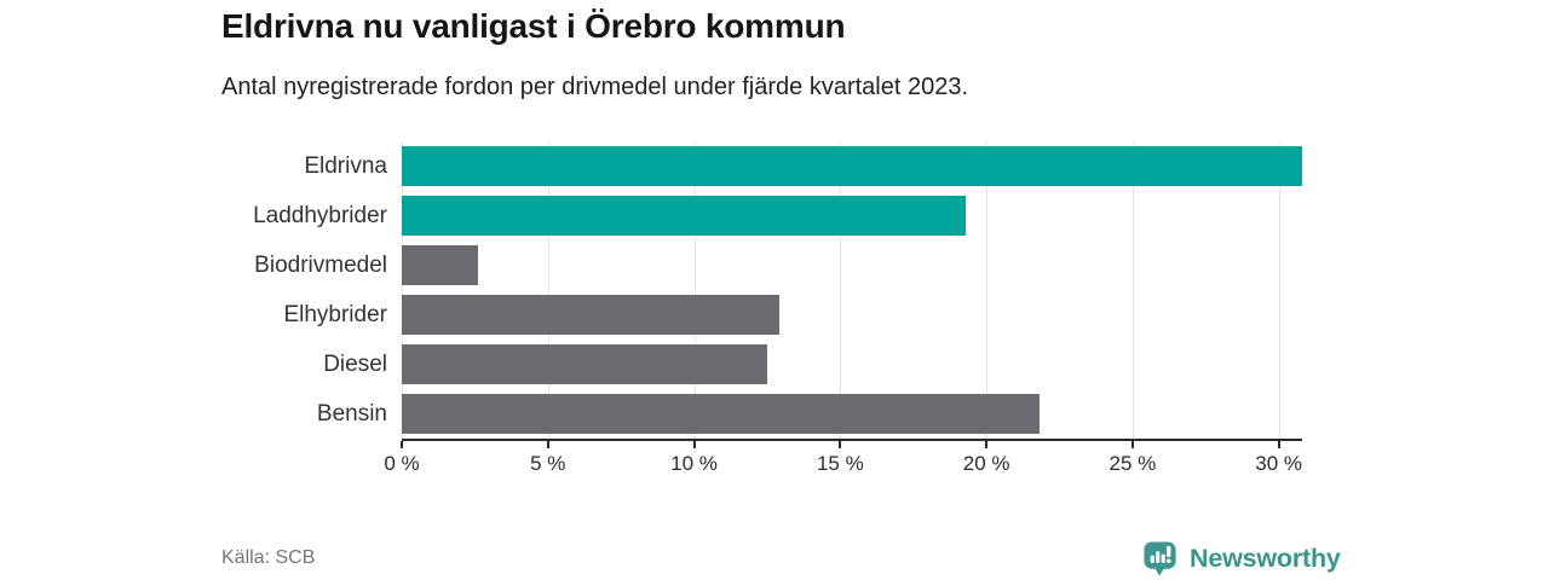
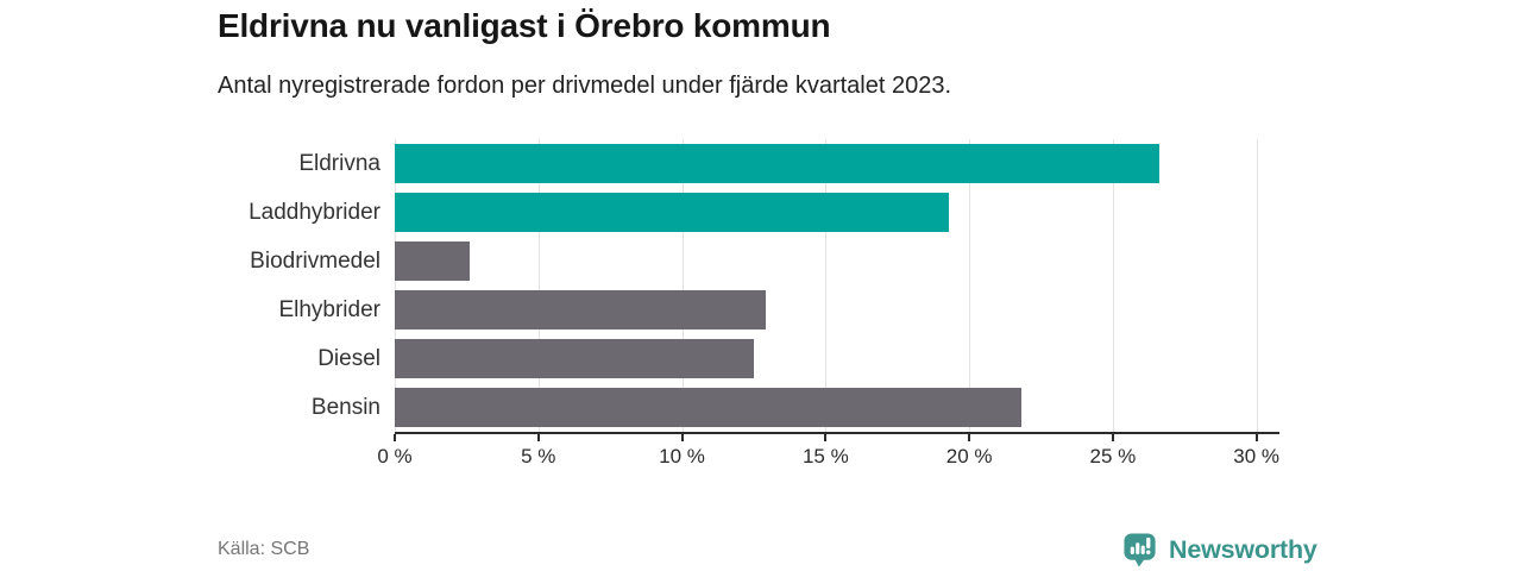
Eldrivna: 30.8% -> 26.6%
